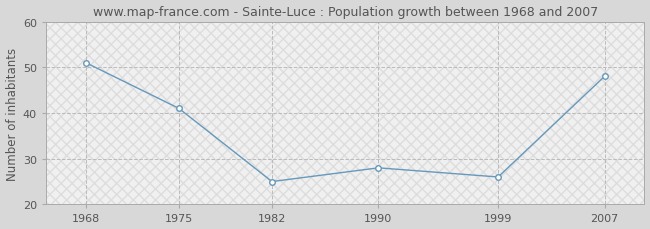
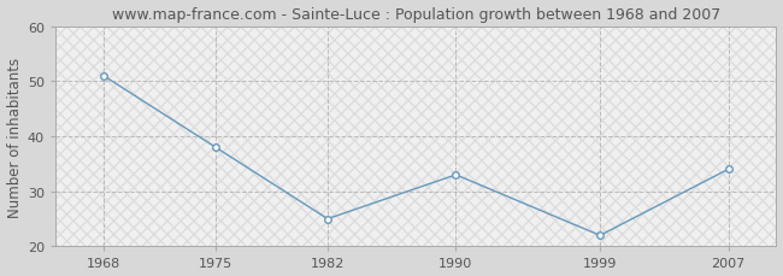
1975: 41 -> 38
1990: 28 -> 33
1999: 26 -> 22
2007: 48 -> 34
